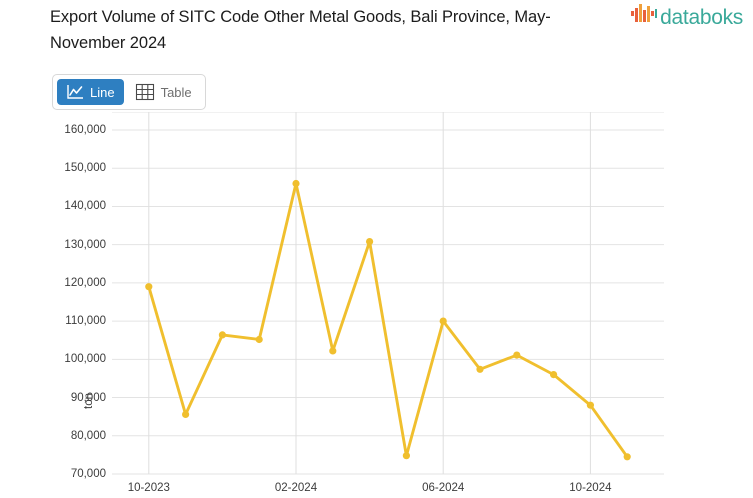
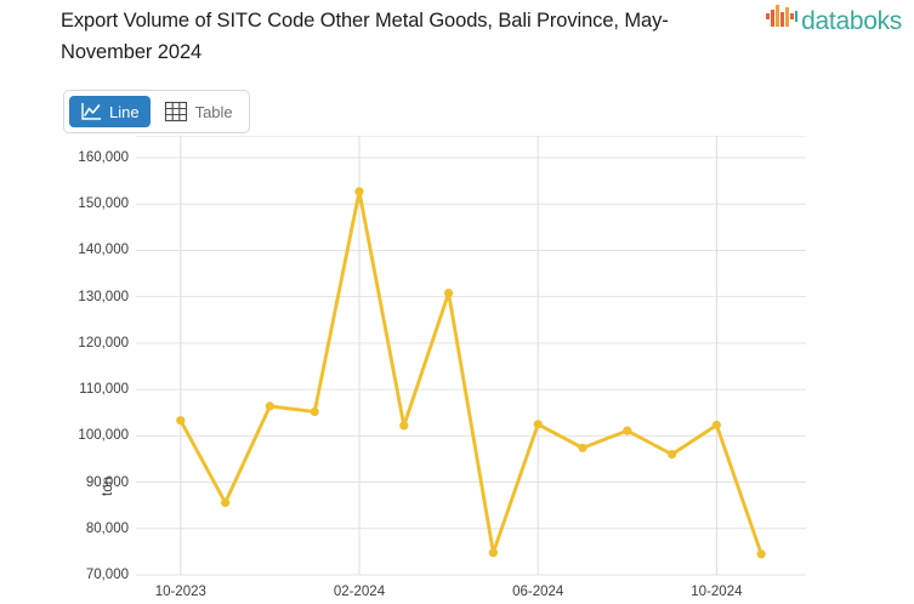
10-2023: 119000 -> 103000
02-2024: 146000 -> 153000
06-2024: 110000 -> 102000
10-2024: 88000 -> 102000
